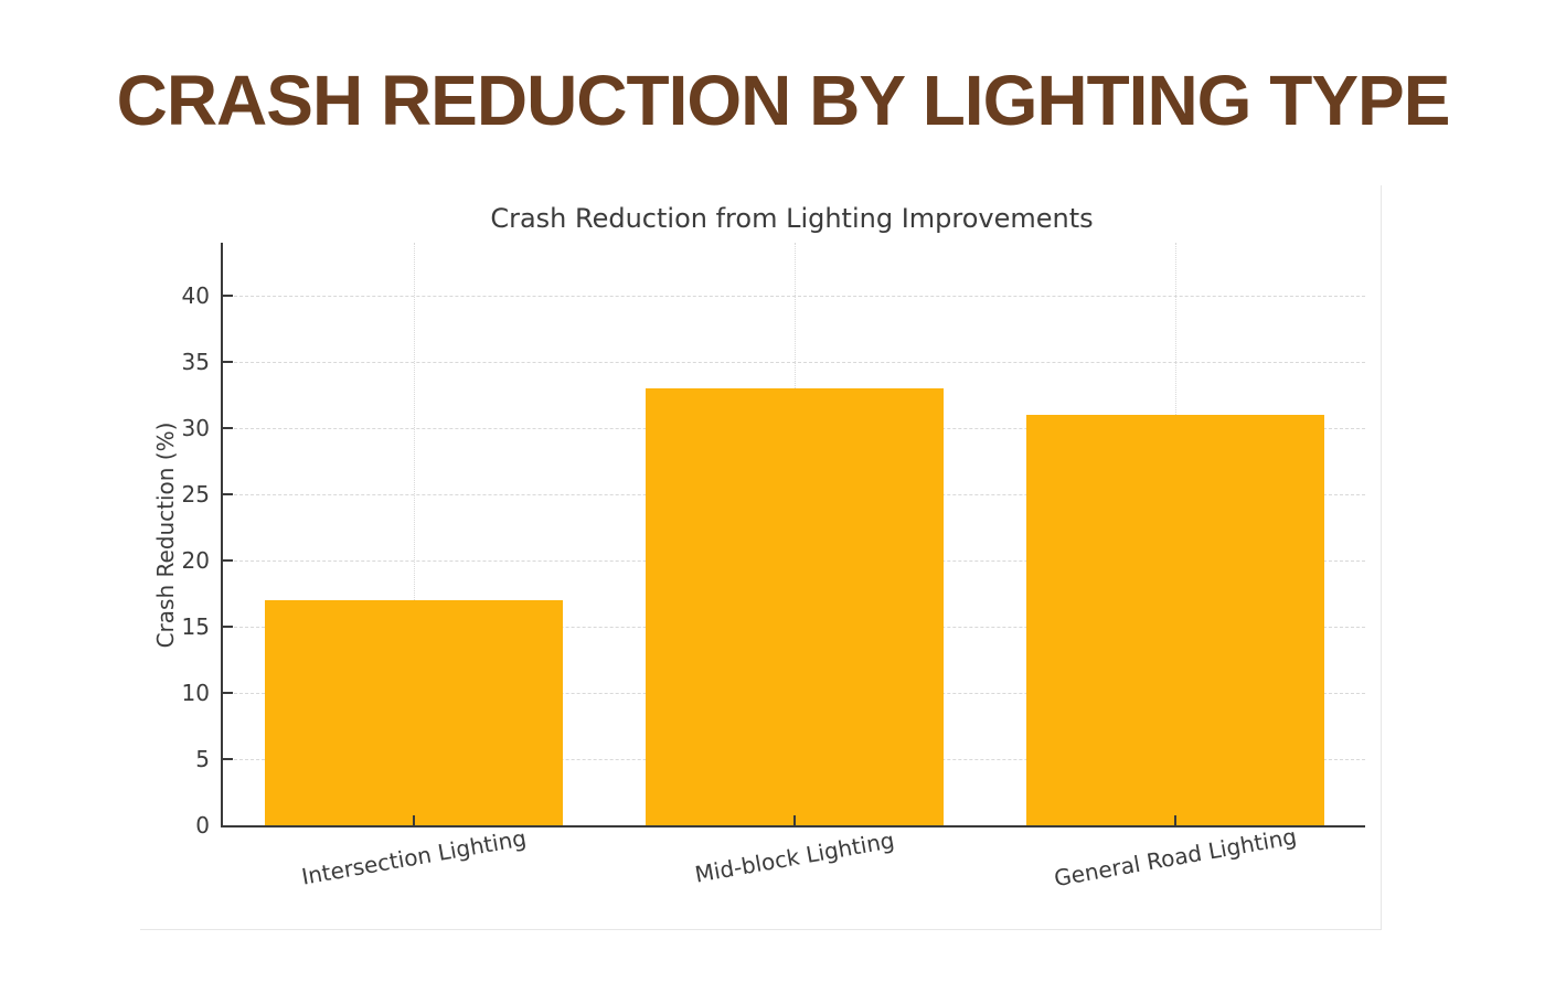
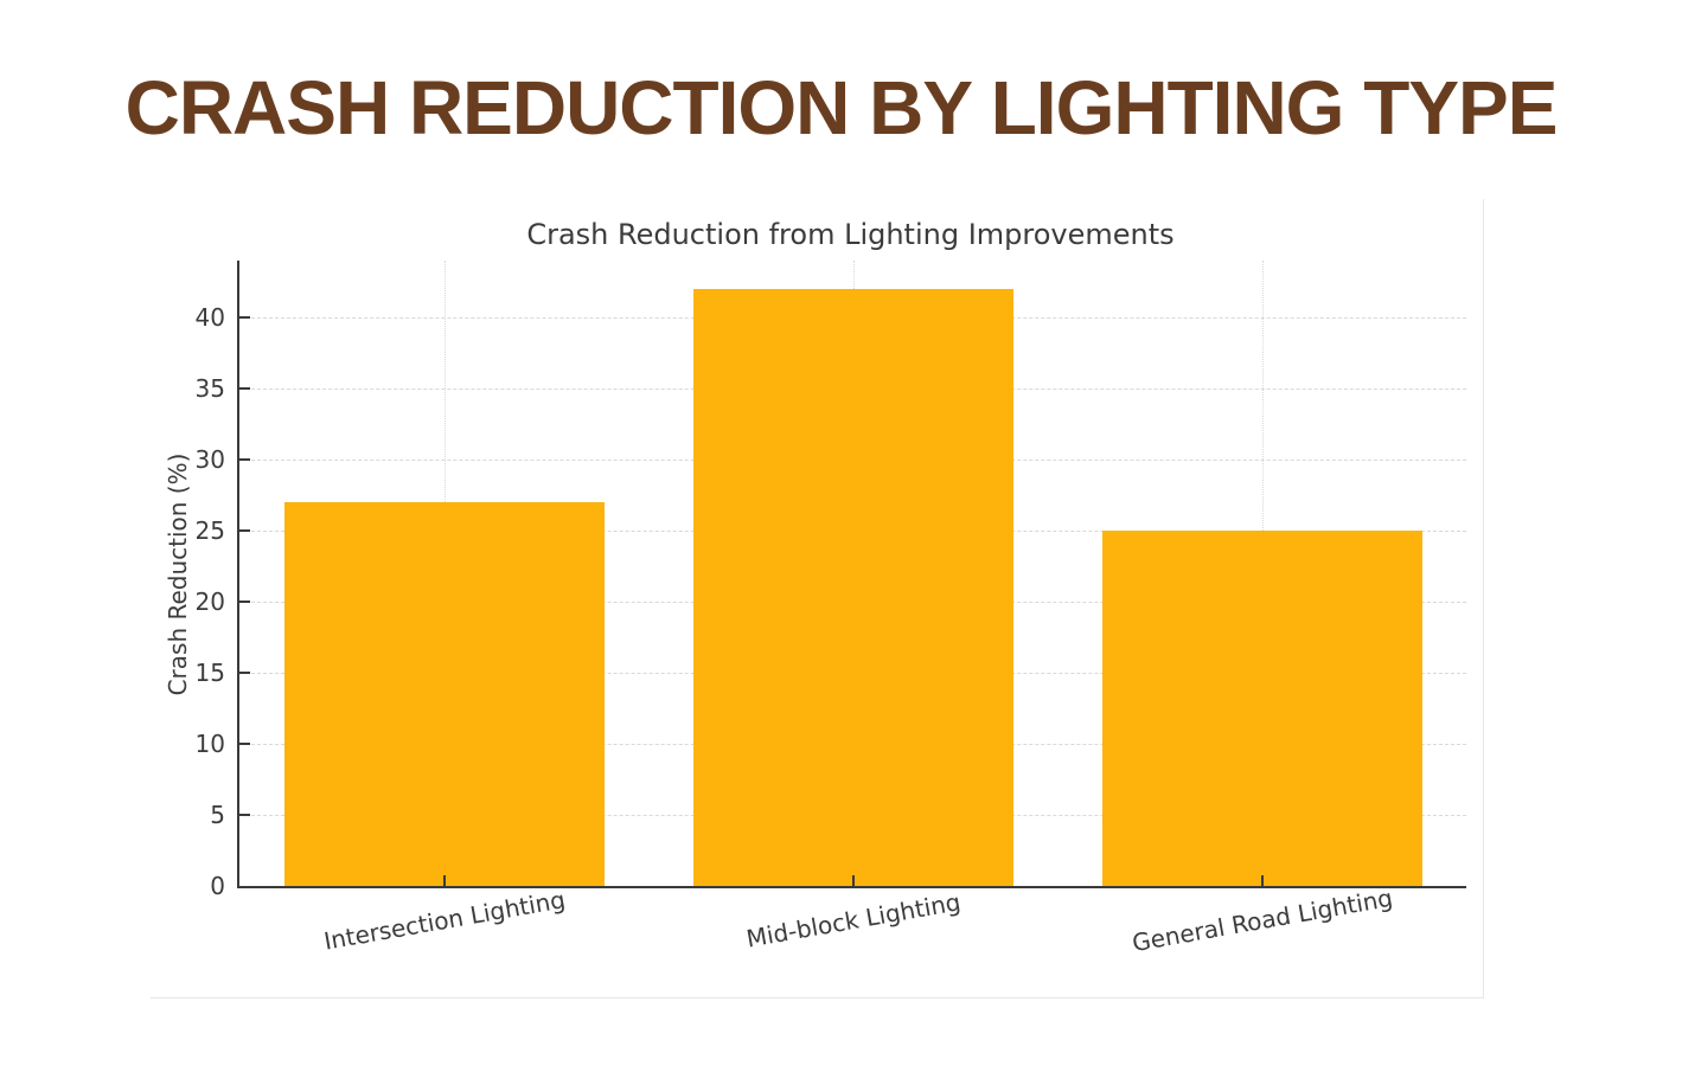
Intersection Lighting: 17 -> 27
Mid-block Lighting: 33 -> 42
General Road Lighting: 31 -> 25
